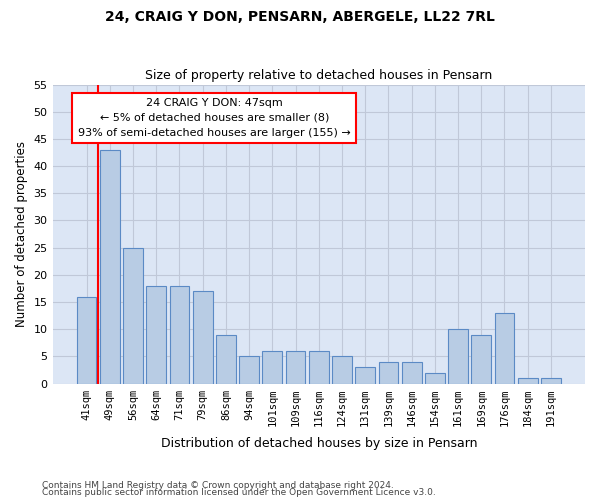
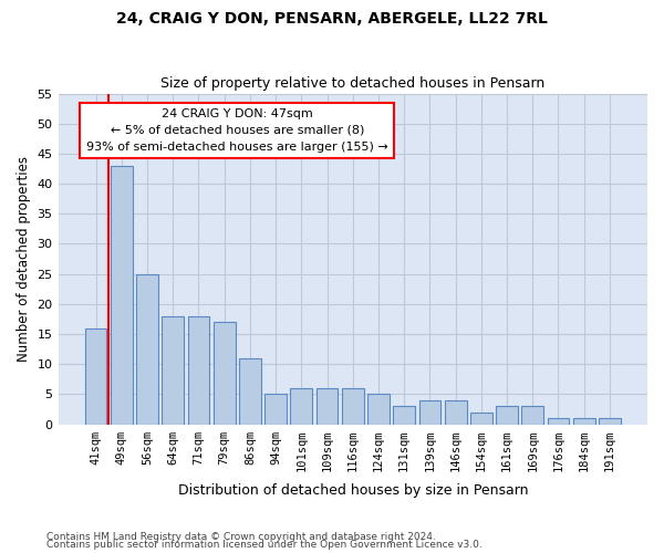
86sqm: 9 -> 11
161sqm: 10 -> 3
169sqm: 9 -> 3
176sqm: 13 -> 1
